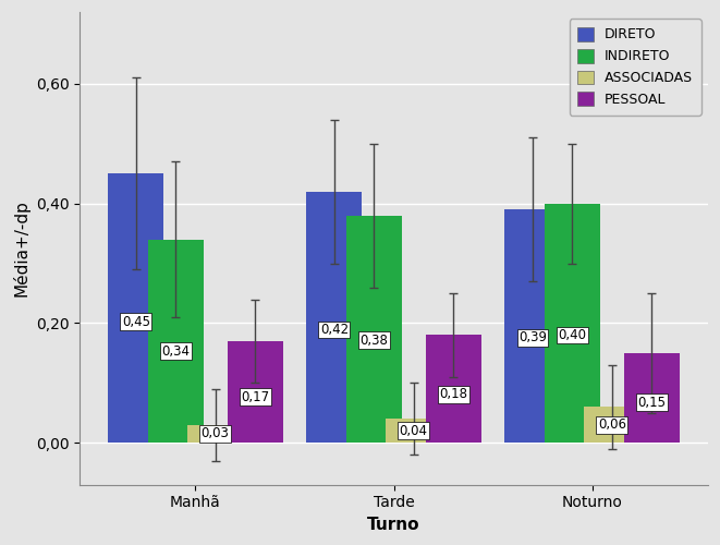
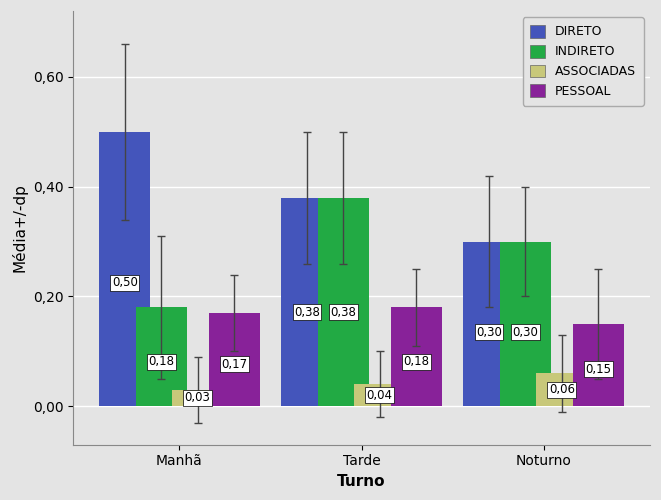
DIRETO/Manhã: 0,45 -> 0,50
INDIRETO/Manhã: 0,34 -> 0,18
DIRETO/Tarde: 0,42 -> 0,38
DIRETO/Noturno: 0,39 -> 0,30
INDIRETO/Noturno: 0,40 -> 0,30
